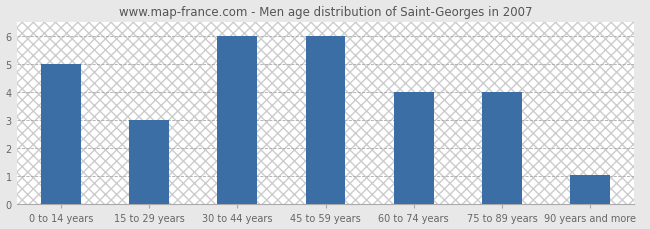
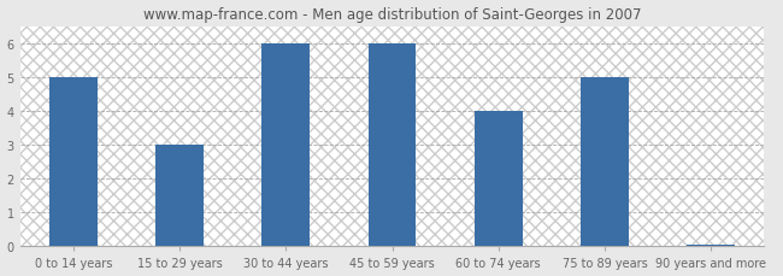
75 to 89 years: 4.00 -> 5.00
90 years and more: 1.05 -> 0.05
